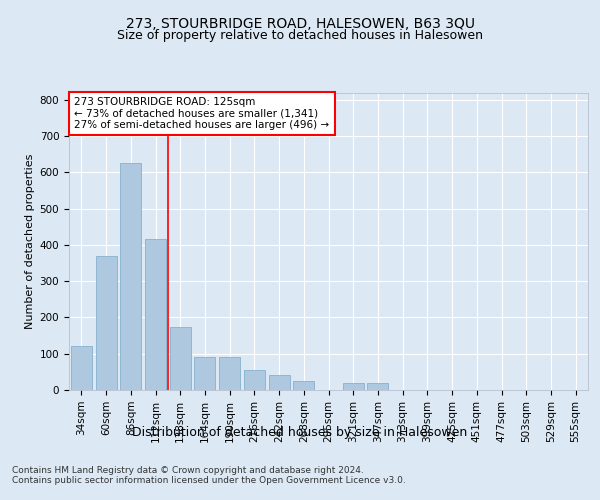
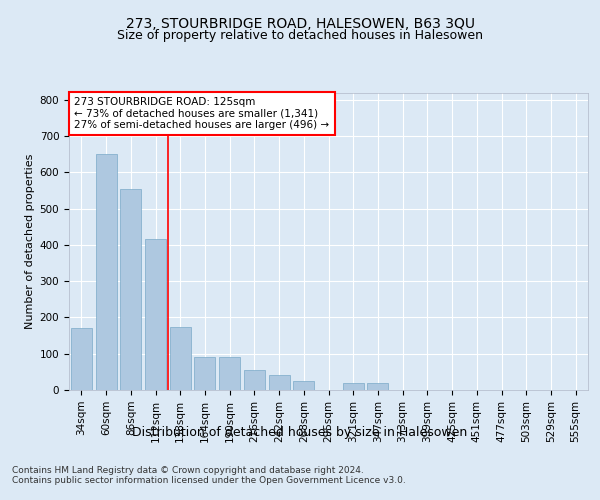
34sqm: 120 -> 170
60sqm: 370 -> 650
86sqm: 625 -> 555
